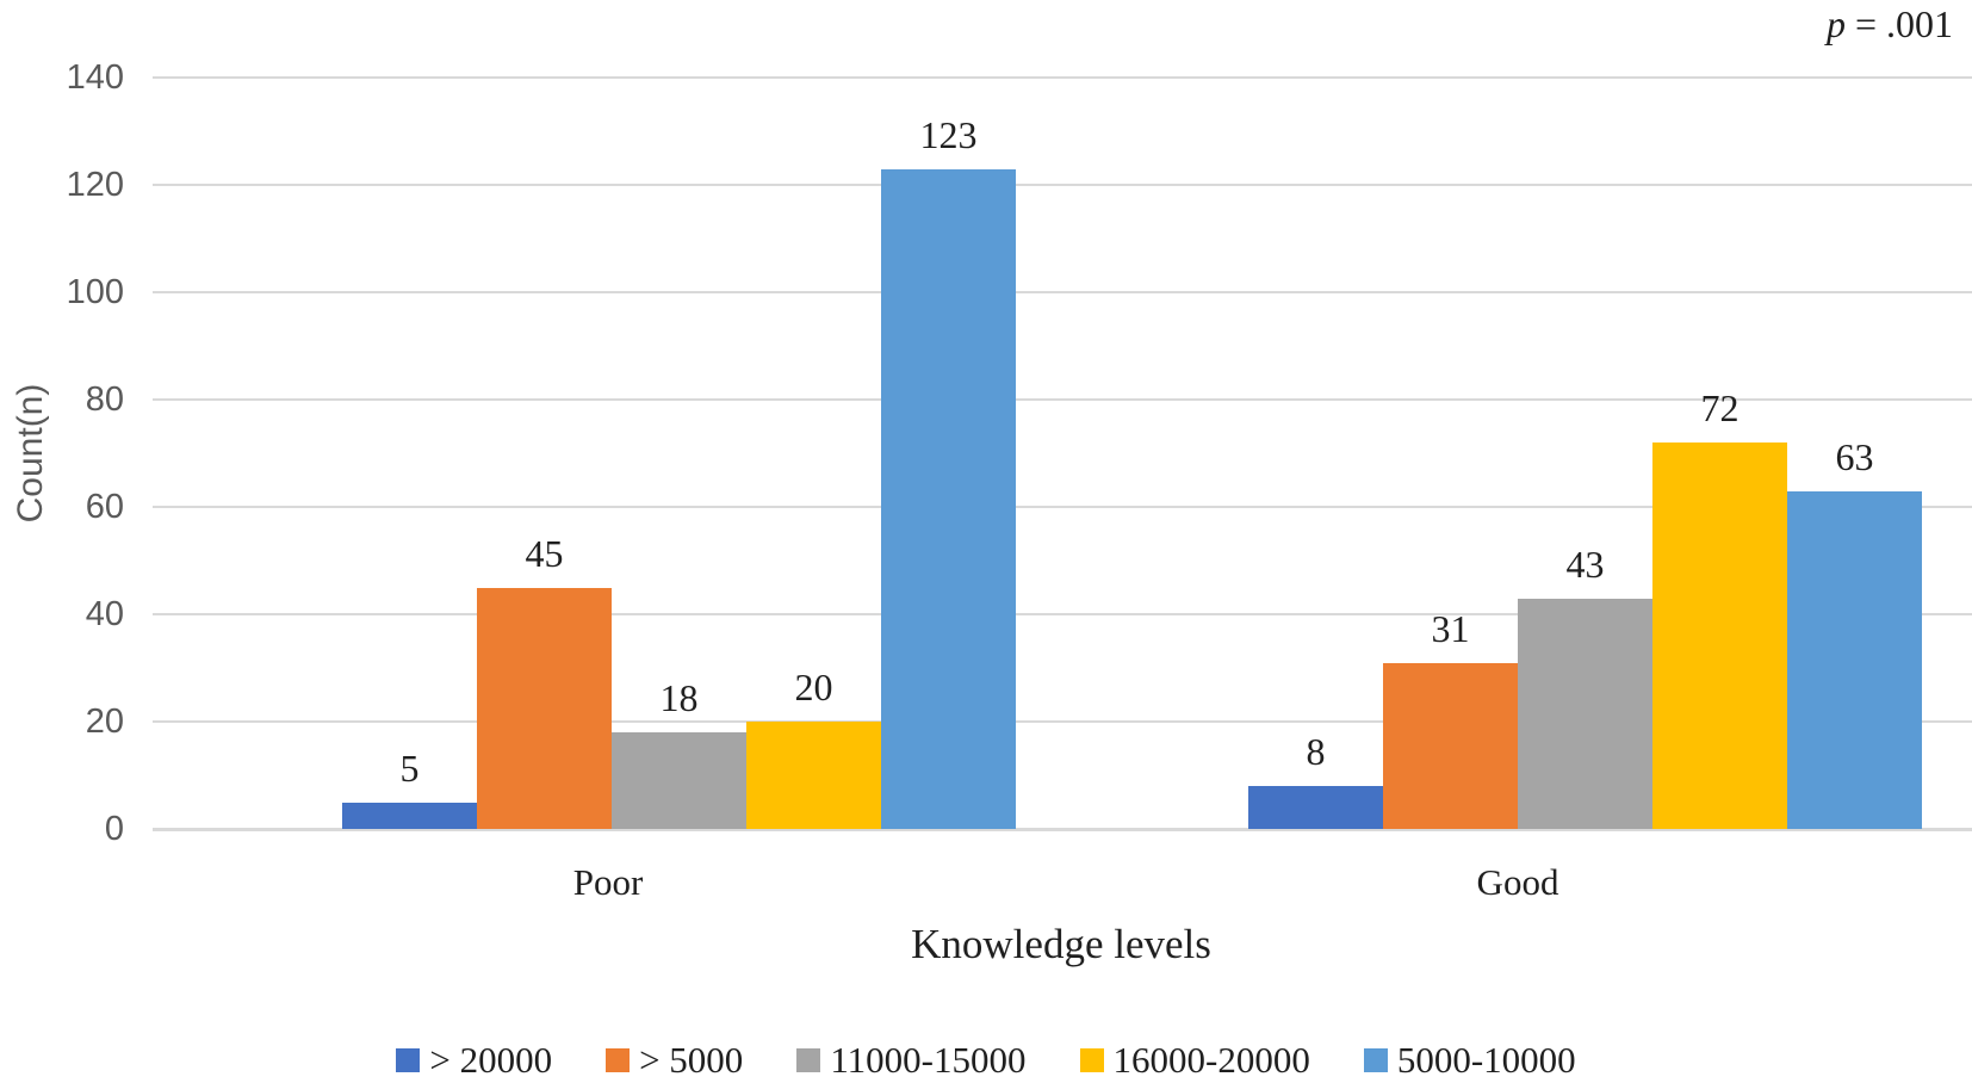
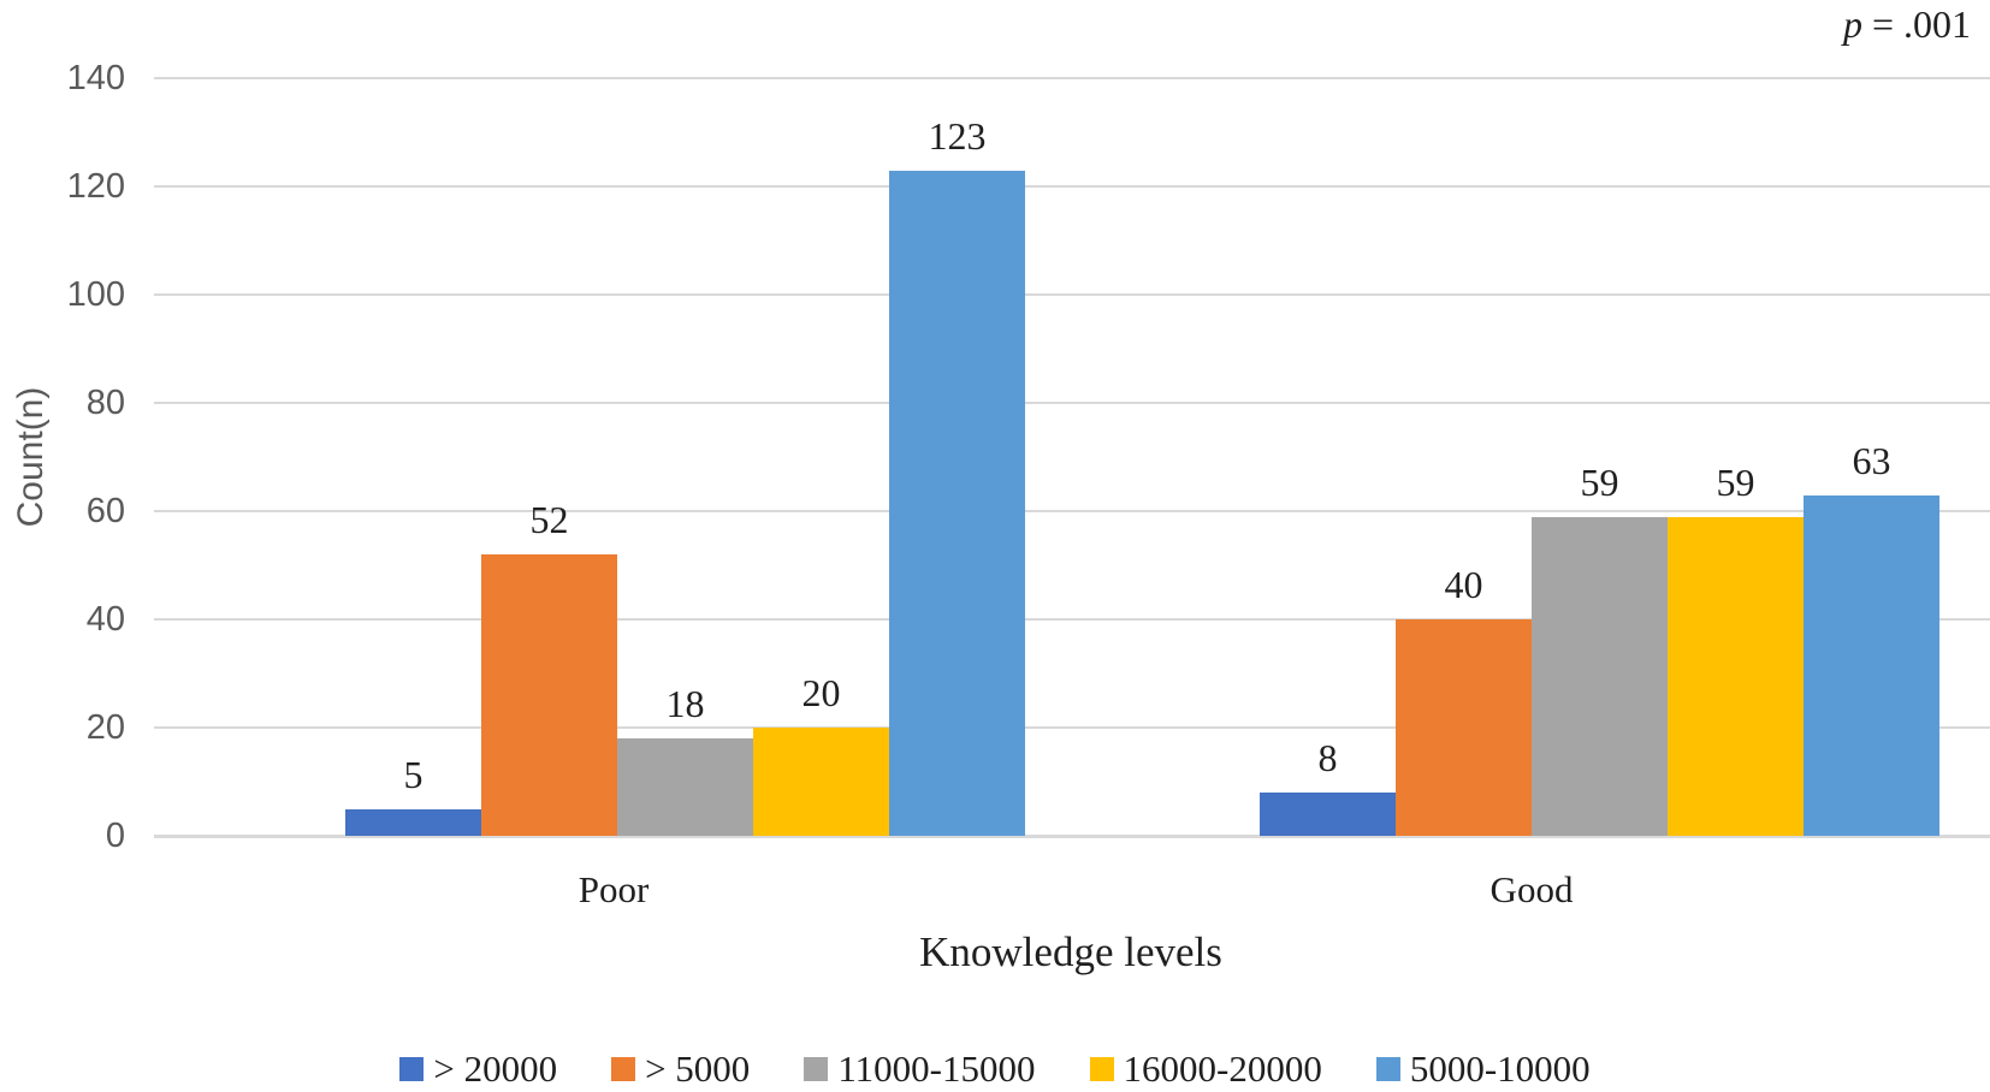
> 5000/Poor: 45 -> 52
> 5000/Good: 31 -> 40
11000-15000/Good: 43 -> 59
16000-20000/Good: 72 -> 59
